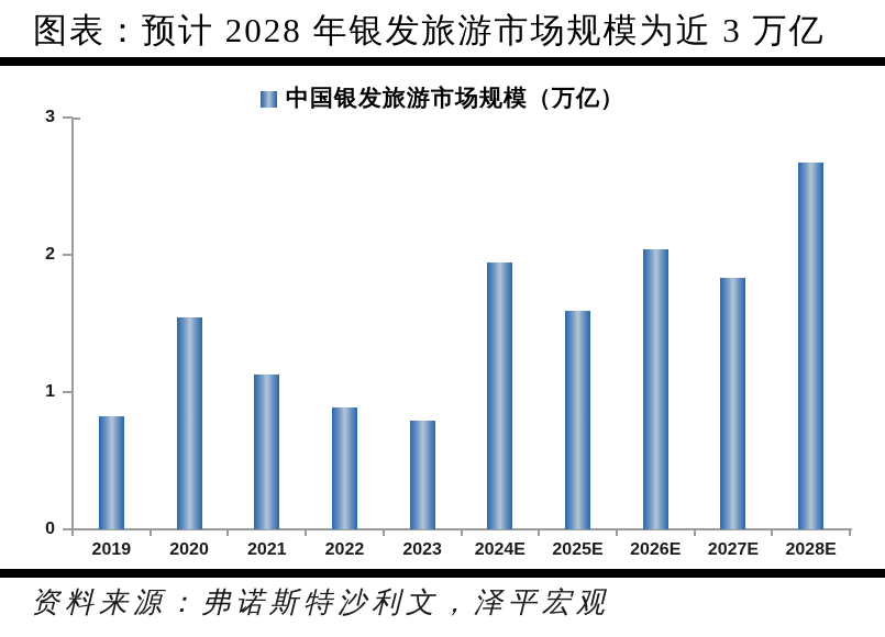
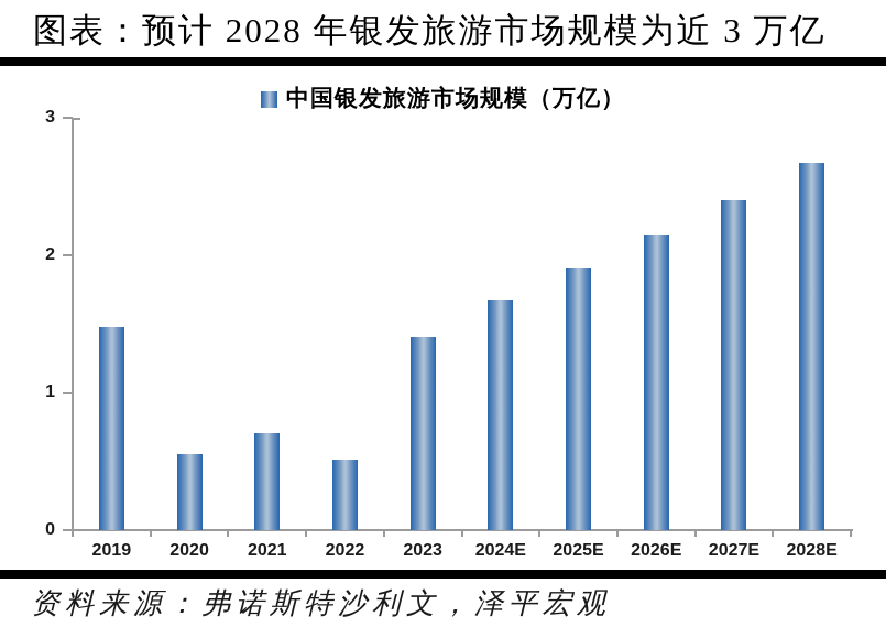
2019: 0.82 -> 1.48
2020: 1.54 -> 0.55
2021: 1.13 -> 0.70
2022: 0.89 -> 0.51
2023: 0.79 -> 1.41
2024E: 1.94 -> 1.67
2025E: 1.59 -> 1.90
2026E: 2.04 -> 2.14
2027E: 1.83 -> 2.40
